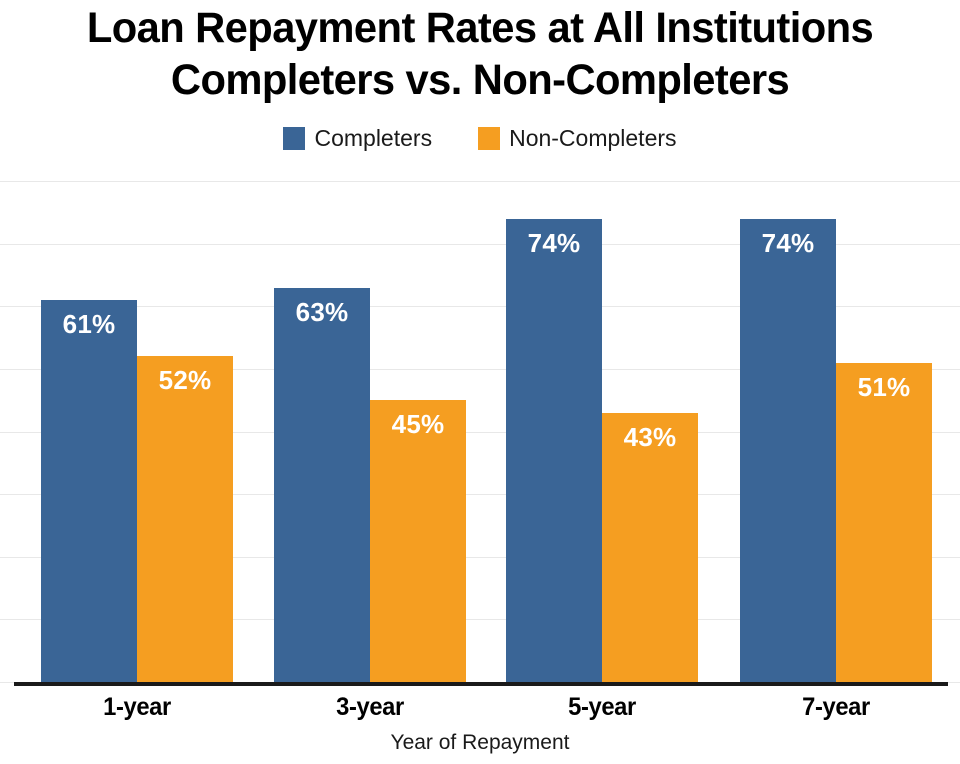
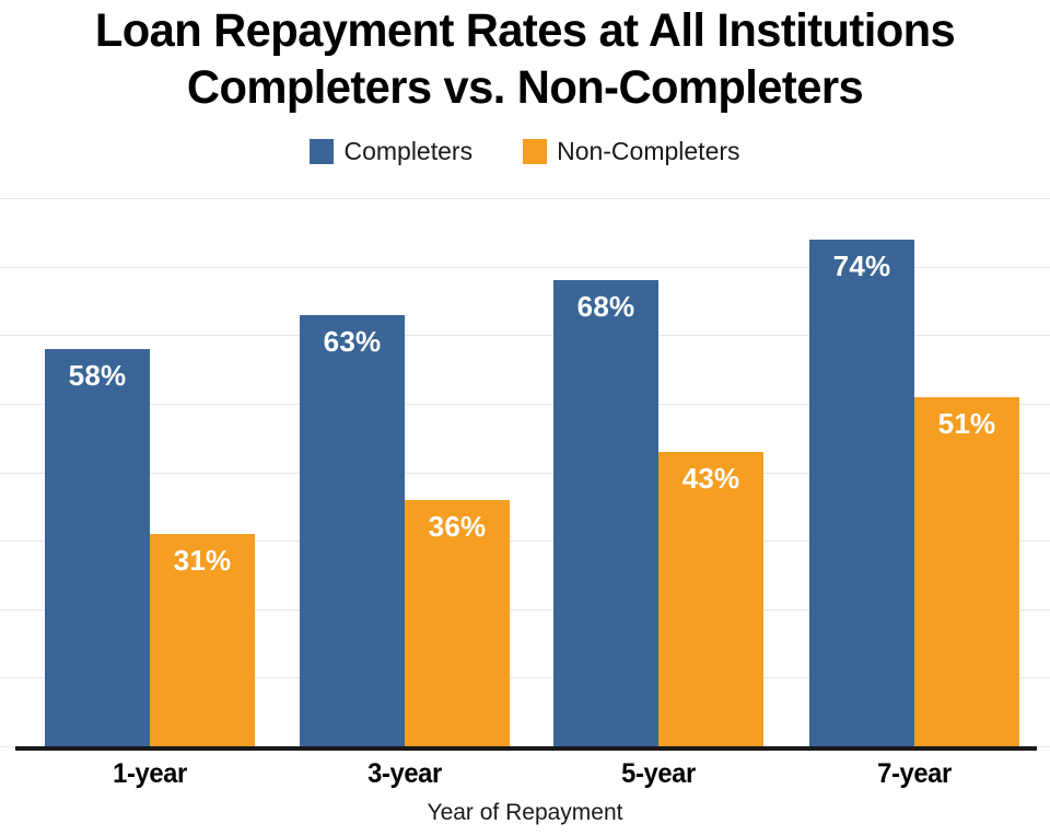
Completers/1-year: 61% -> 58%
Non-Completers/1-year: 52% -> 31%
Non-Completers/3-year: 45% -> 36%
Completers/5-year: 74% -> 68%
